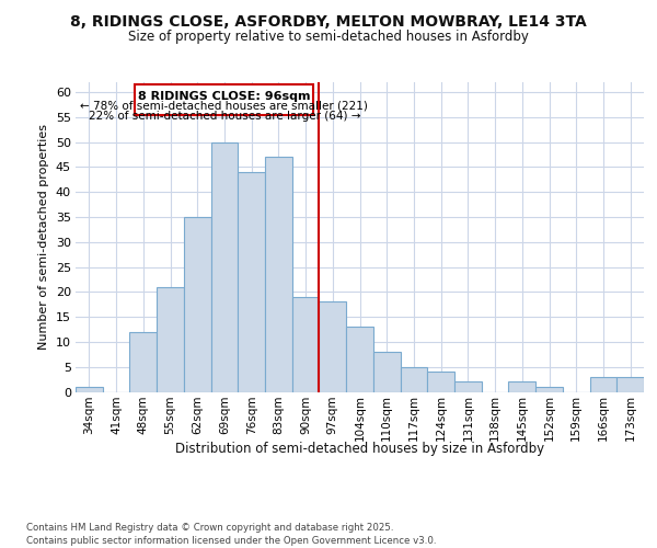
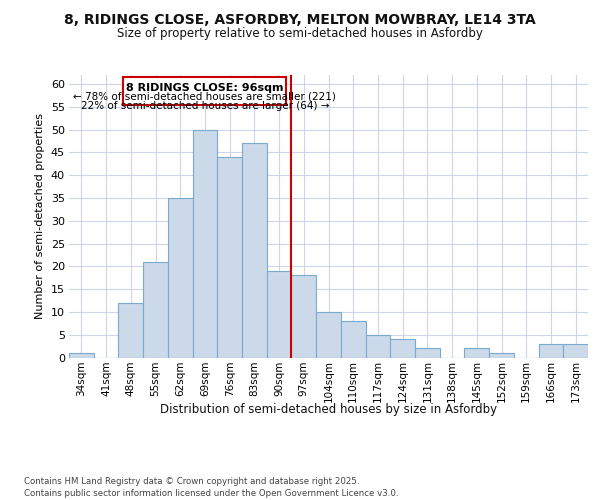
104sqm: 13 -> 10
